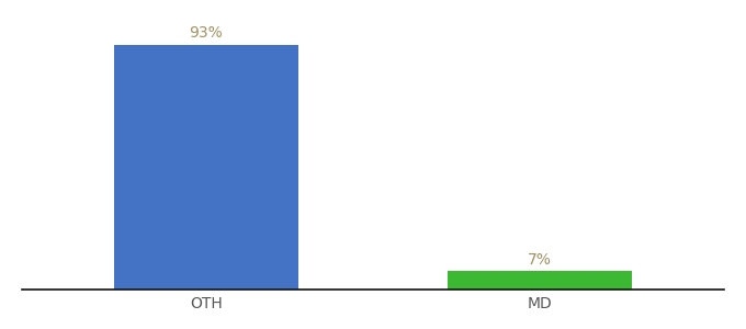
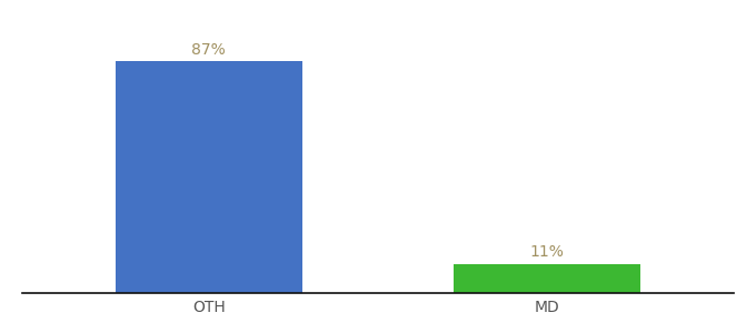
OTH: 93% -> 87%
MD: 7% -> 11%
